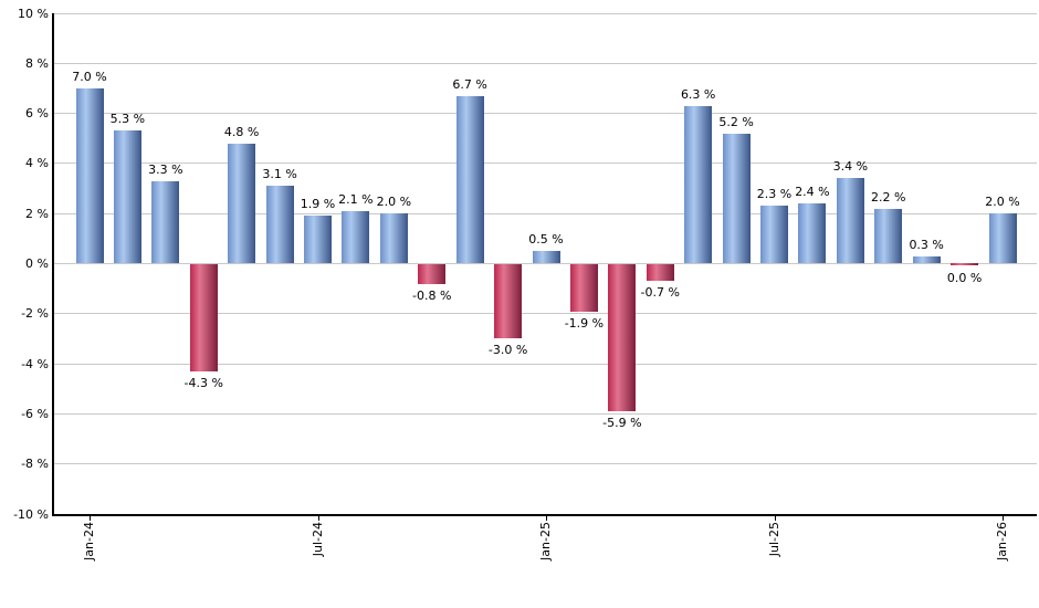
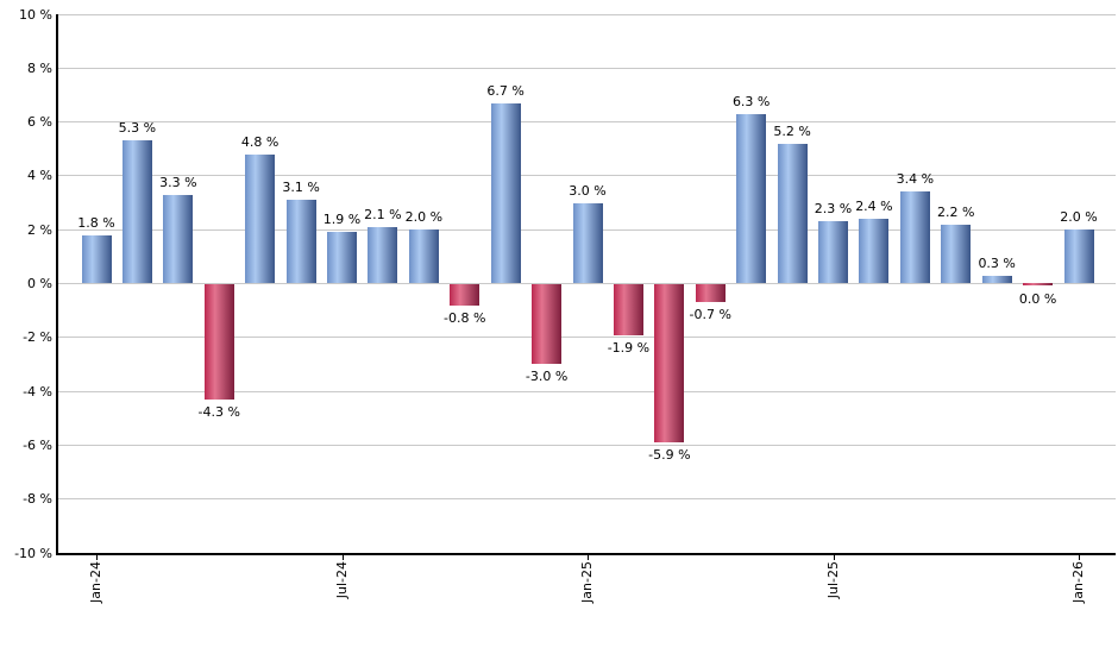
Jan-24: 7.0 -> 1.8
Jan-25: 0.5 -> 3.0
